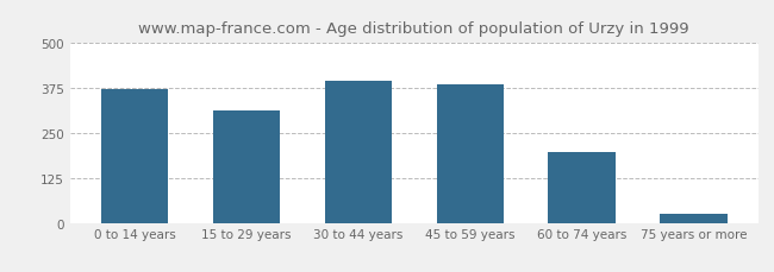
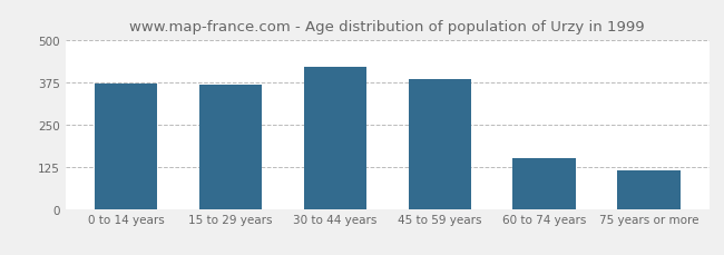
15 to 29 years: 310 -> 368
30 to 44 years: 395 -> 420
60 to 74 years: 195 -> 150
75 years or more: 25 -> 113
